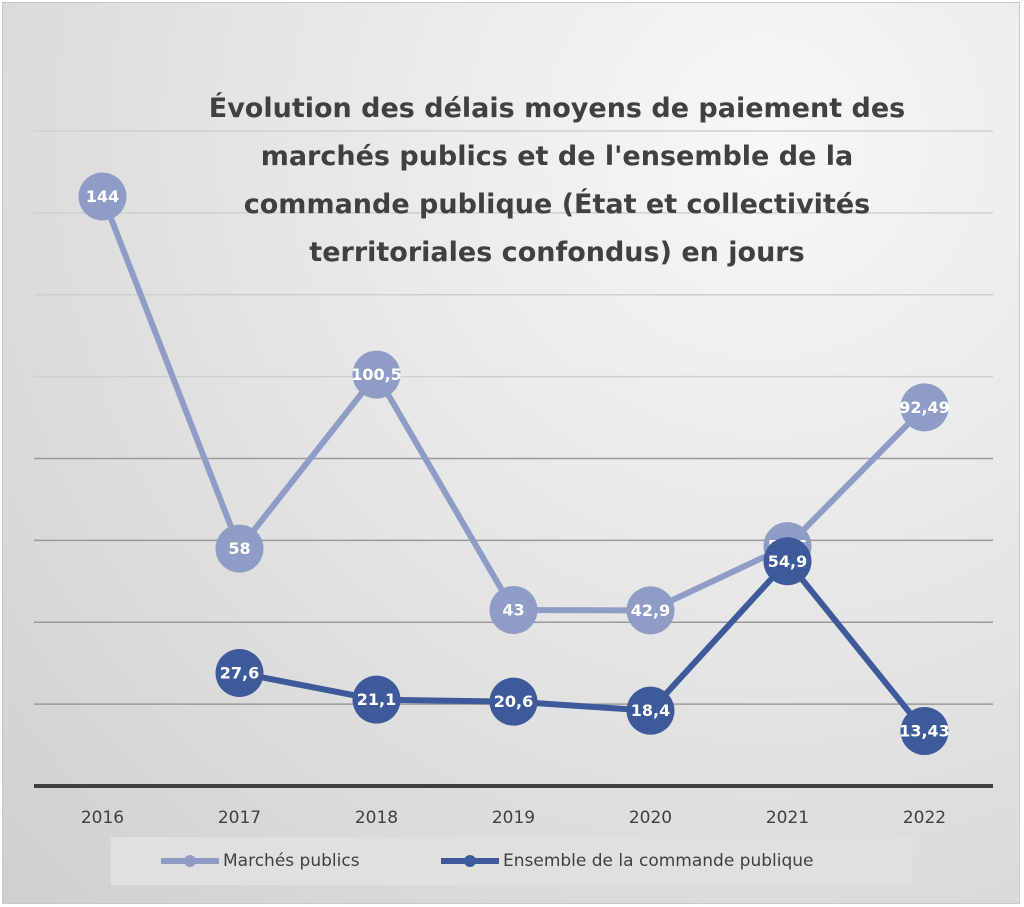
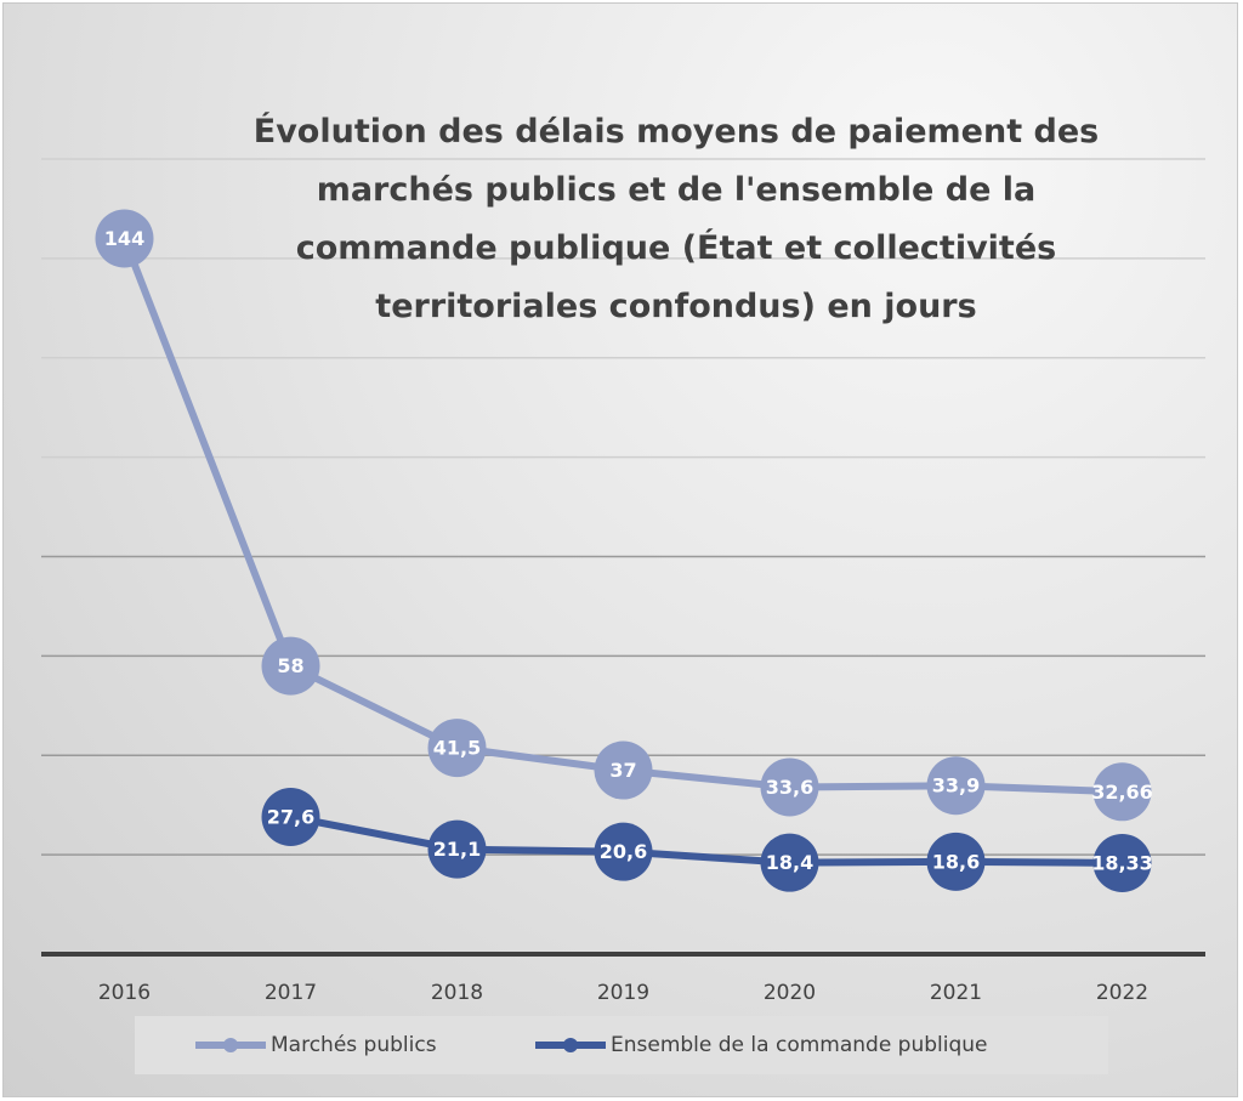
Marchés publics/2018: 100,5 -> 41,5
Marchés publics/2019: 43 -> 37
Marchés publics/2020: 42,9 -> 33,6
Marchés publics/2021: 58,6 -> 33,9
Ensemble de la commande publique/2021: 54,9 -> 18,6
Marchés publics/2022: 92,49 -> 32,66
Ensemble de la commande publique/2022: 13,43 -> 18,33
